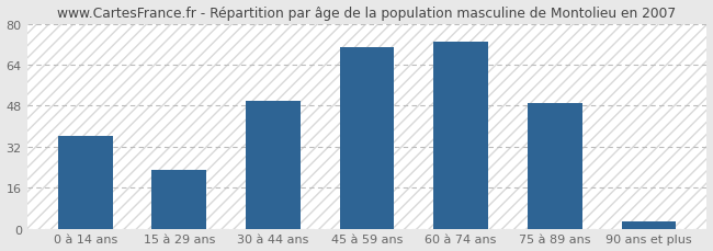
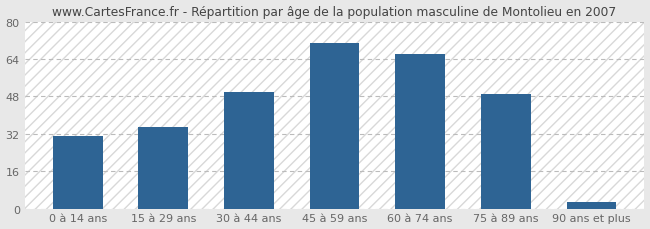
0 à 14 ans: 36 -> 31
15 à 29 ans: 23 -> 35
60 à 74 ans: 73 -> 66
